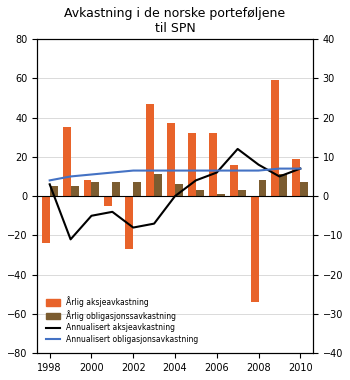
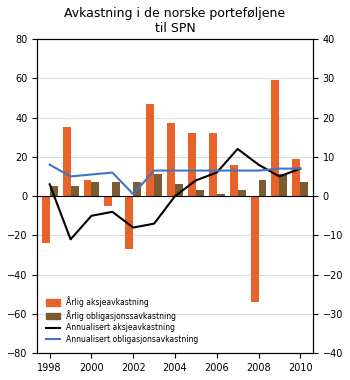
Annualisert obligasjonsavkastning/1998: 4.0 -> 8.0
Annualisert obligasjonsavkastning/2002: 6.5 -> 0.5
